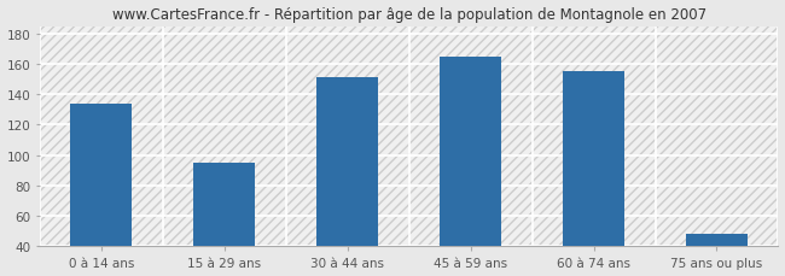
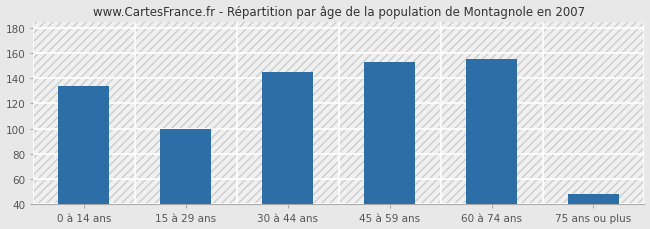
15 à 29 ans: 95 -> 100
30 à 44 ans: 151 -> 145
45 à 59 ans: 165 -> 153
